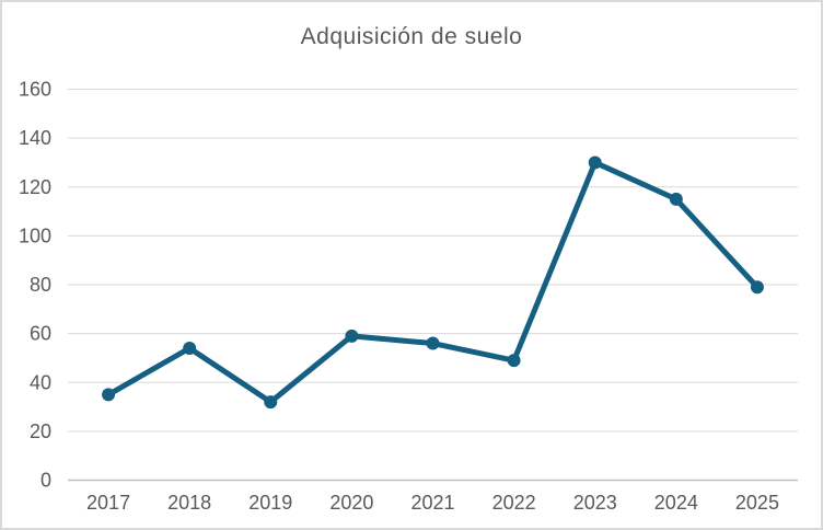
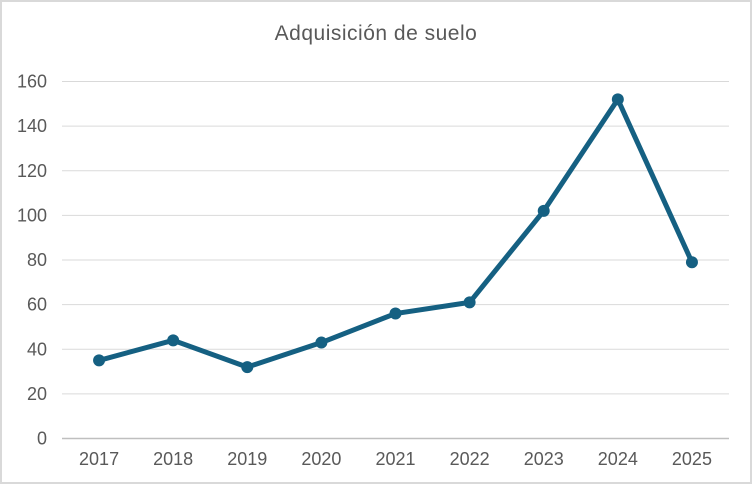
2018: 54 -> 44
2020: 59 -> 43
2022: 49 -> 61
2023: 130 -> 102
2024: 115 -> 152
